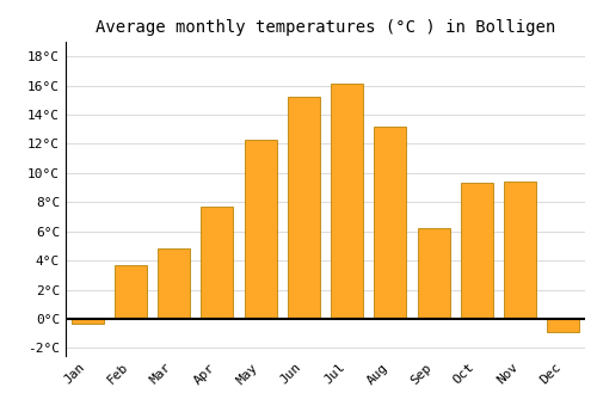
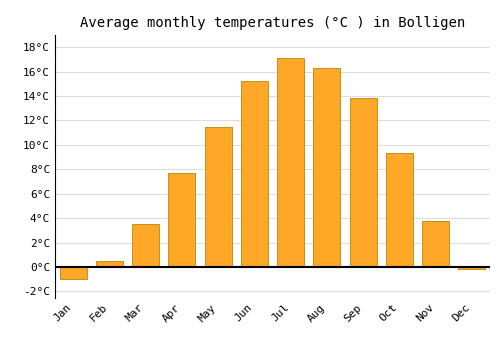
Jan: -0.3°C -> -1.0°C
Feb: 3.7°C -> 0.5°C
Mar: 4.8°C -> 3.5°C
May: 12.3°C -> 11.5°C
Jul: 16.1°C -> 17.1°C
Aug: 13.2°C -> 16.3°C
Sep: 6.2°C -> 13.8°C
Nov: 9.4°C -> 3.8°C
Dec: -0.9°C -> -0.2°C
